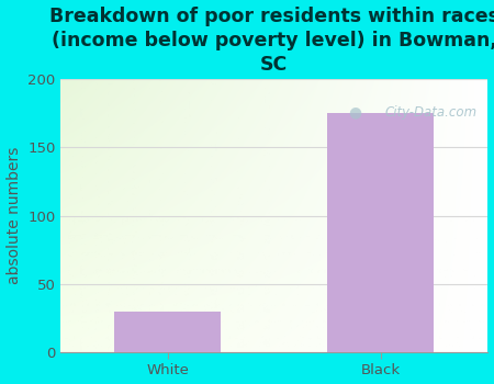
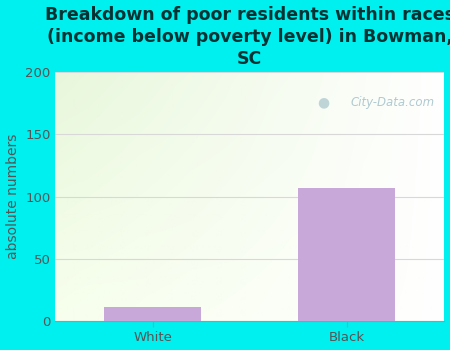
White: 30 -> 11
Black: 175 -> 107
